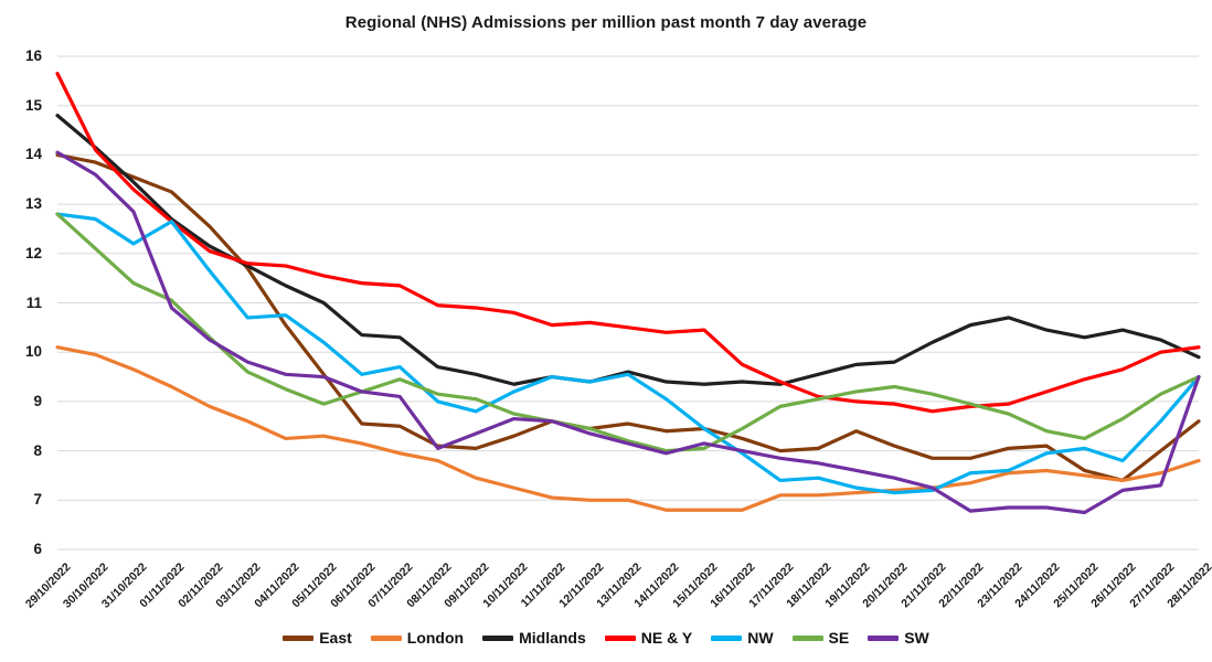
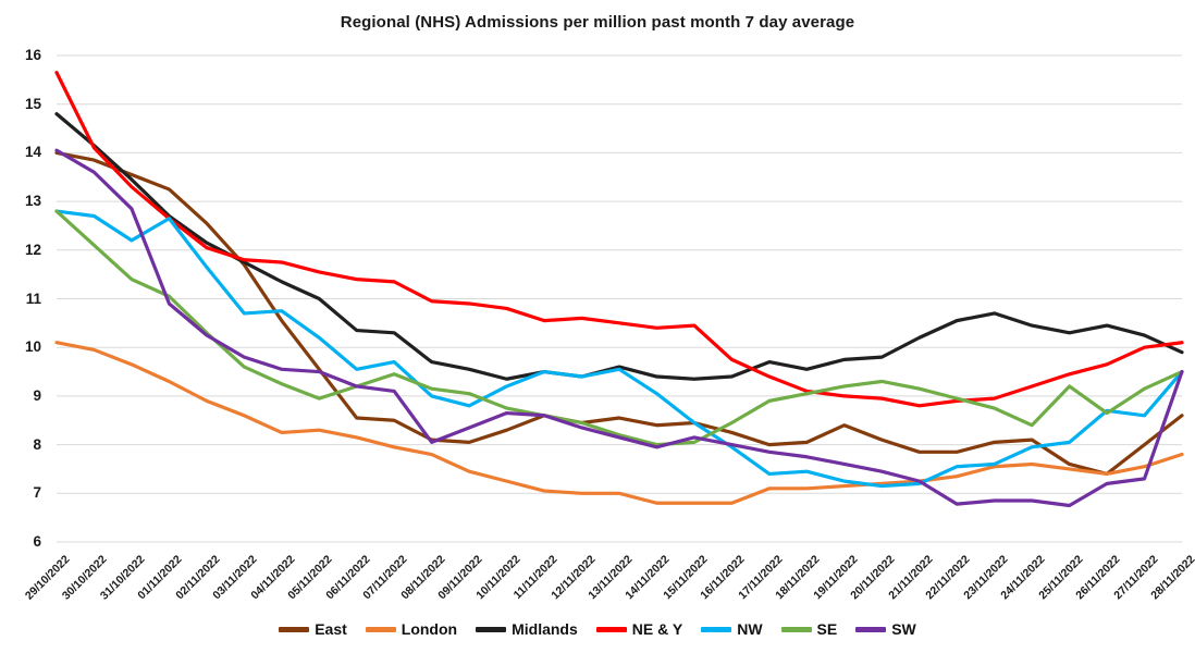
Midlands/17/11/2022: 9.3 -> 9.7
SE/25/11/2022: 8.2 -> 9.2
NW/26/11/2022: 7.8 -> 8.7
